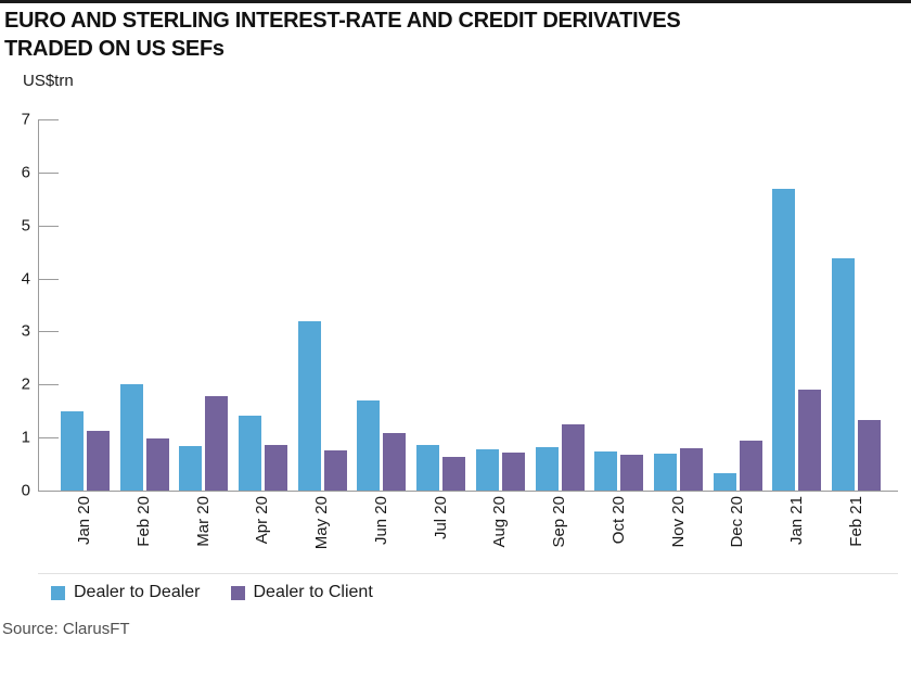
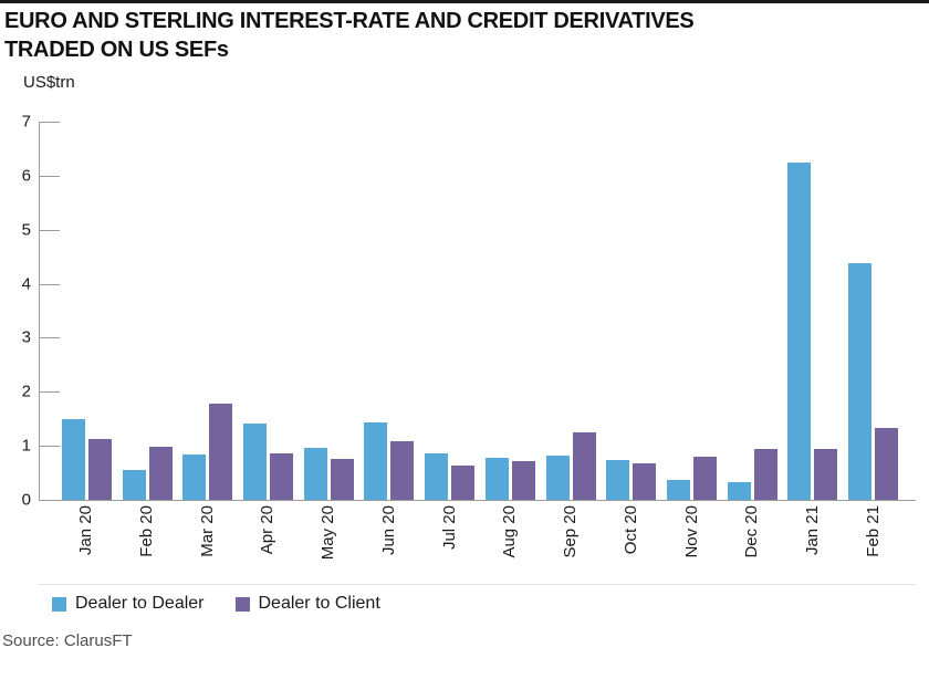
Dealer to Dealer/Feb 20: 2.0 -> 0.6
Dealer to Dealer/May 20: 3.2 -> 1.0
Dealer to Dealer/Jun 20: 1.7 -> 1.4
Dealer to Dealer/Nov 20: 0.7 -> 0.4
Dealer to Dealer/Jan 21: 5.7 -> 6.2
Dealer to Client/Jan 21: 1.9 -> 0.9
